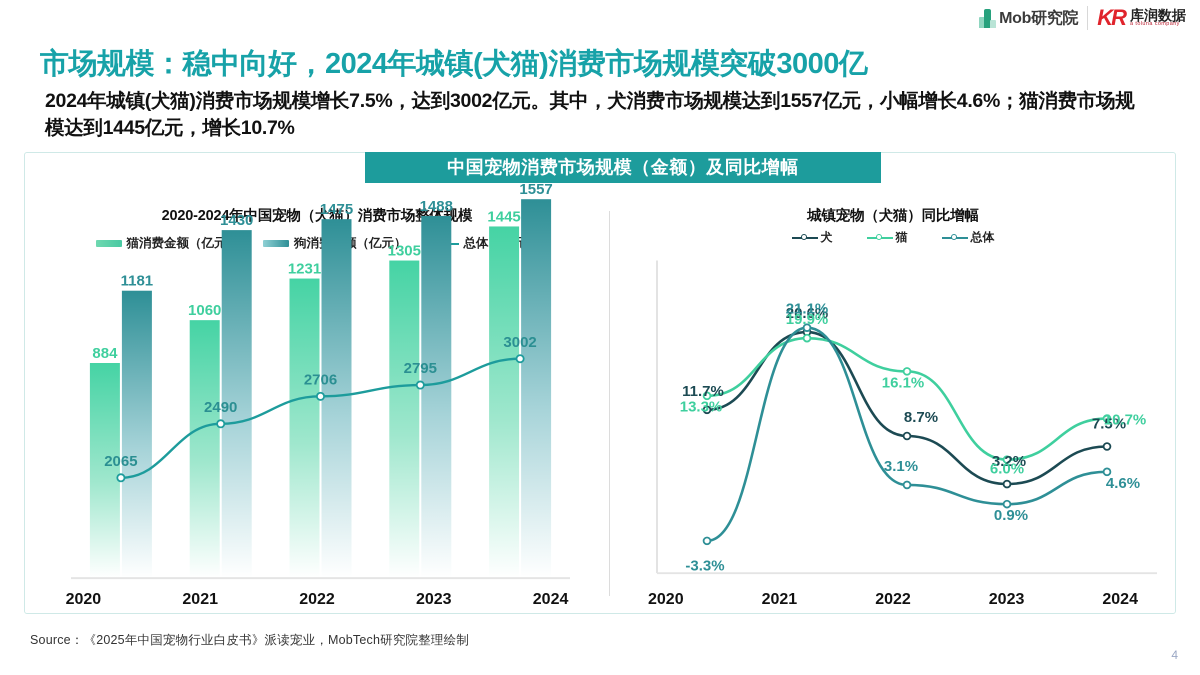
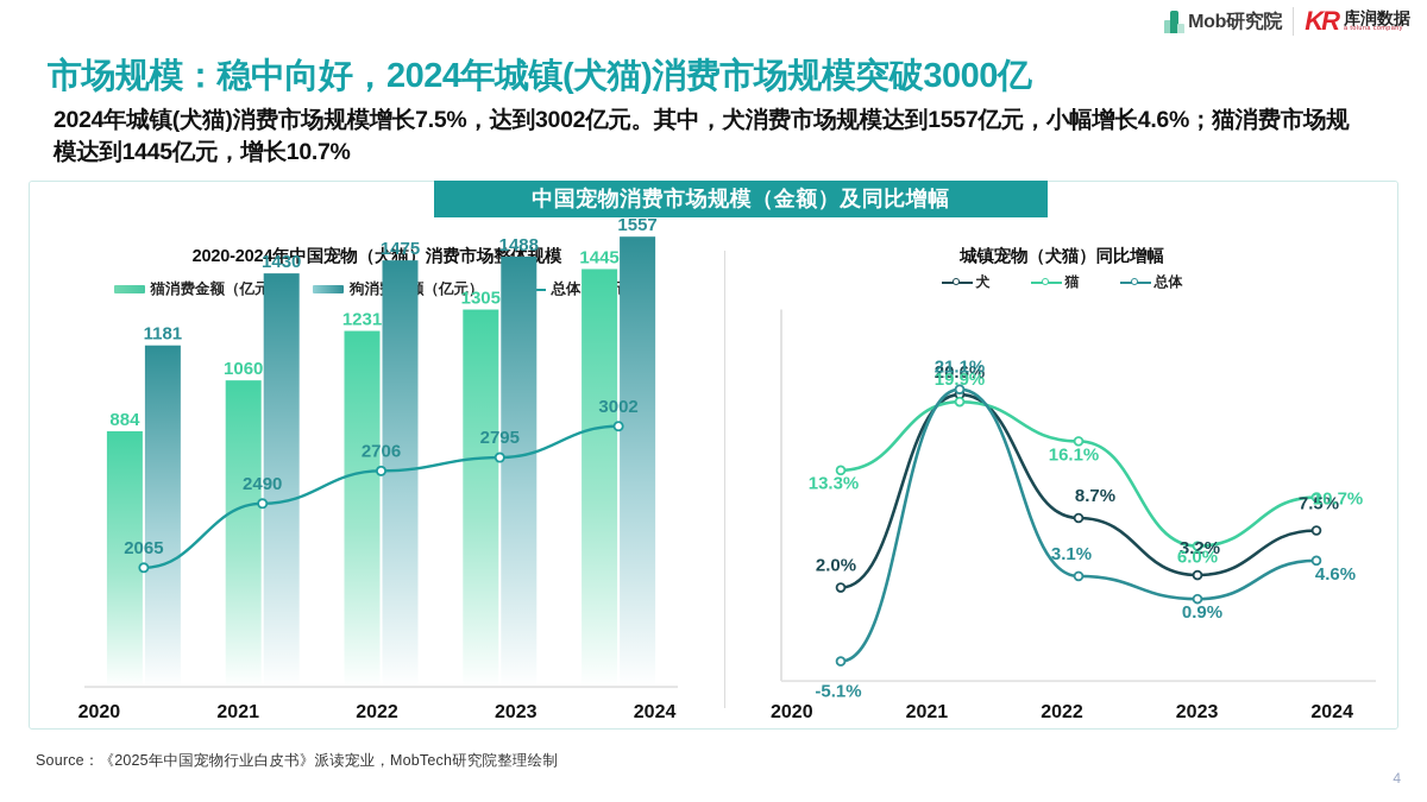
城镇宠物（犬猫）同比增幅/犬/2020: 11.7% -> 2.0%
城镇宠物（犬猫）同比增幅/总体/2020: -3.3% -> -5.1%
